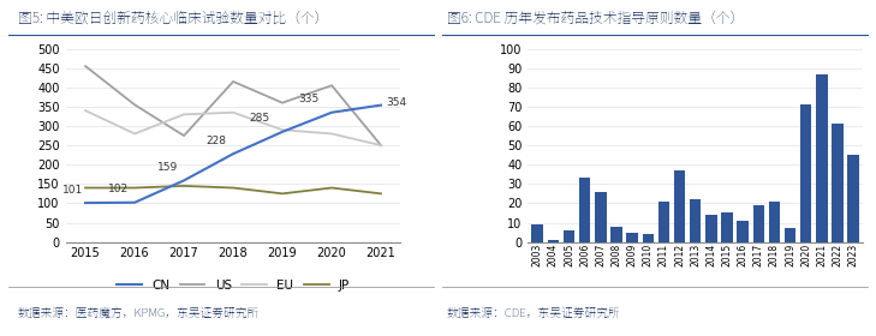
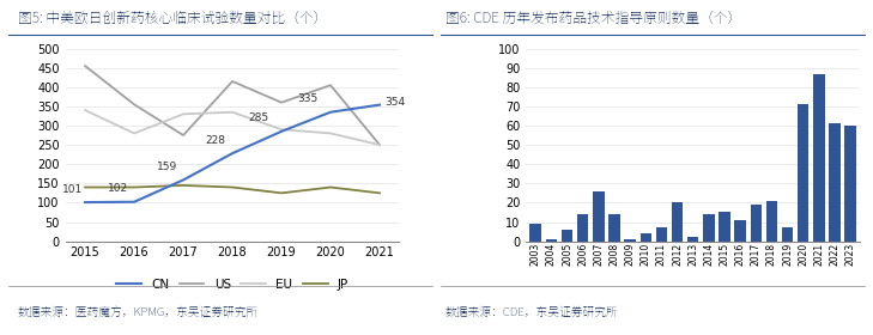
2006: 33 -> 14
2008: 8 -> 14
2009: 5 -> 1
2011: 21 -> 7
2012: 37 -> 20
2013: 22 -> 2
2023: 45 -> 60
